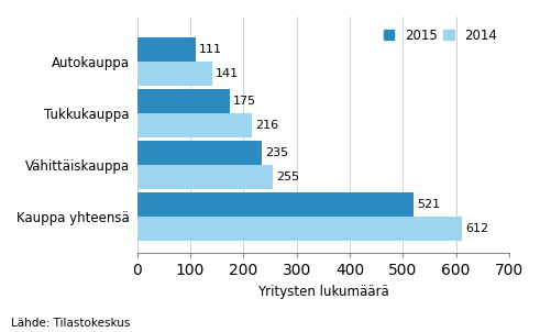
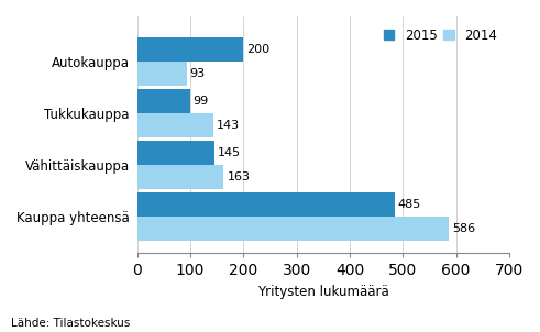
2015/Autokauppa: 111 -> 200
2014/Autokauppa: 141 -> 93
2015/Tukkukauppa: 175 -> 99
2014/Tukkukauppa: 216 -> 143
2015/Vähittäiskauppa: 235 -> 145
2014/Vähittäiskauppa: 255 -> 163
2015/Kauppa yhteensä: 521 -> 485
2014/Kauppa yhteensä: 612 -> 586
